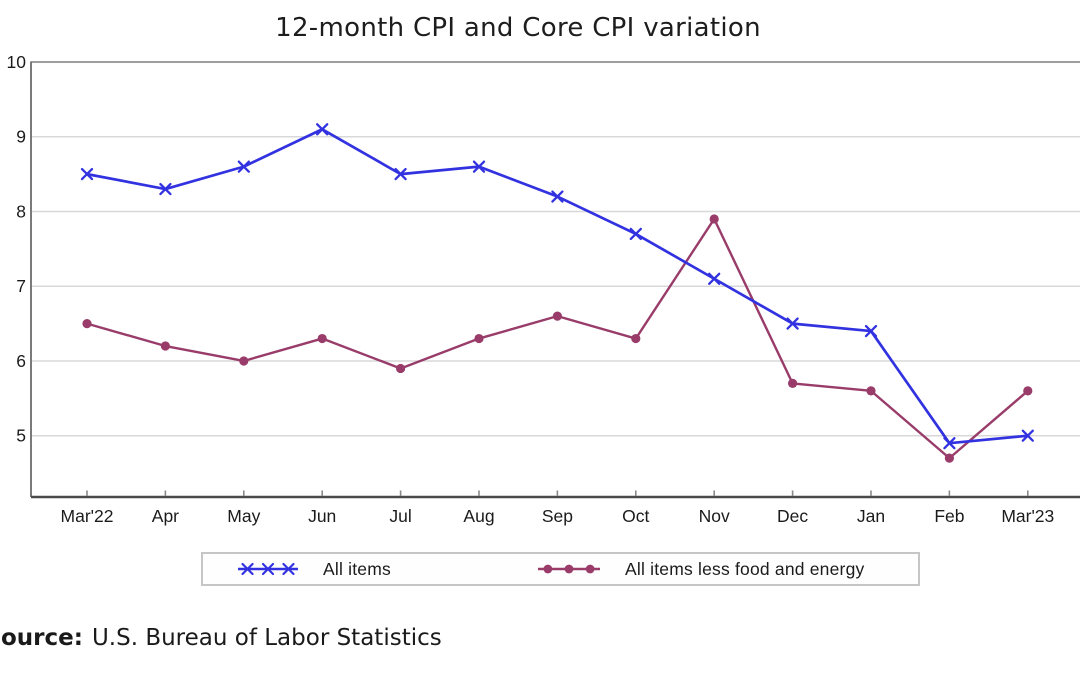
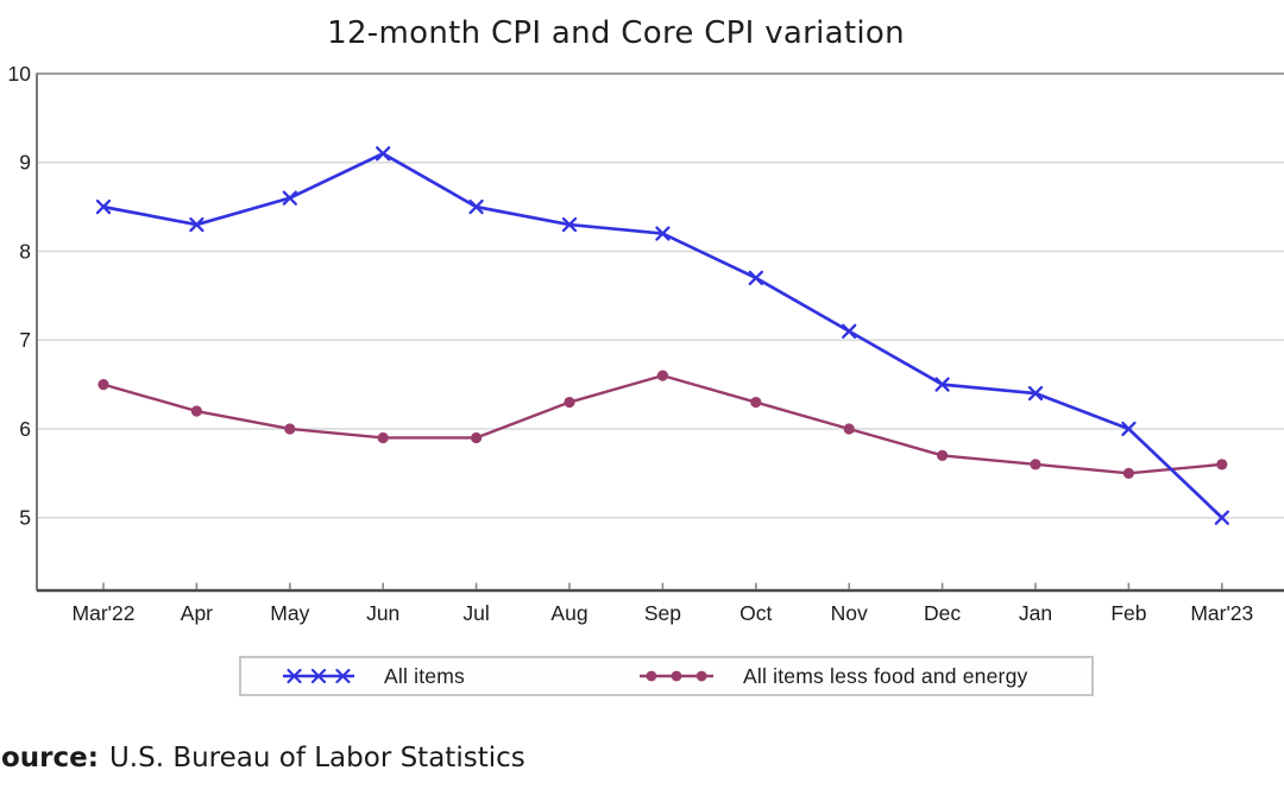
All items less food and energy/Jun: 6.3 -> 5.9
All items/Aug: 8.6 -> 8.3
All items less food and energy/Nov: 7.9 -> 6.0
All items/Feb: 4.9 -> 6.0
All items less food and energy/Feb: 4.7 -> 5.5
